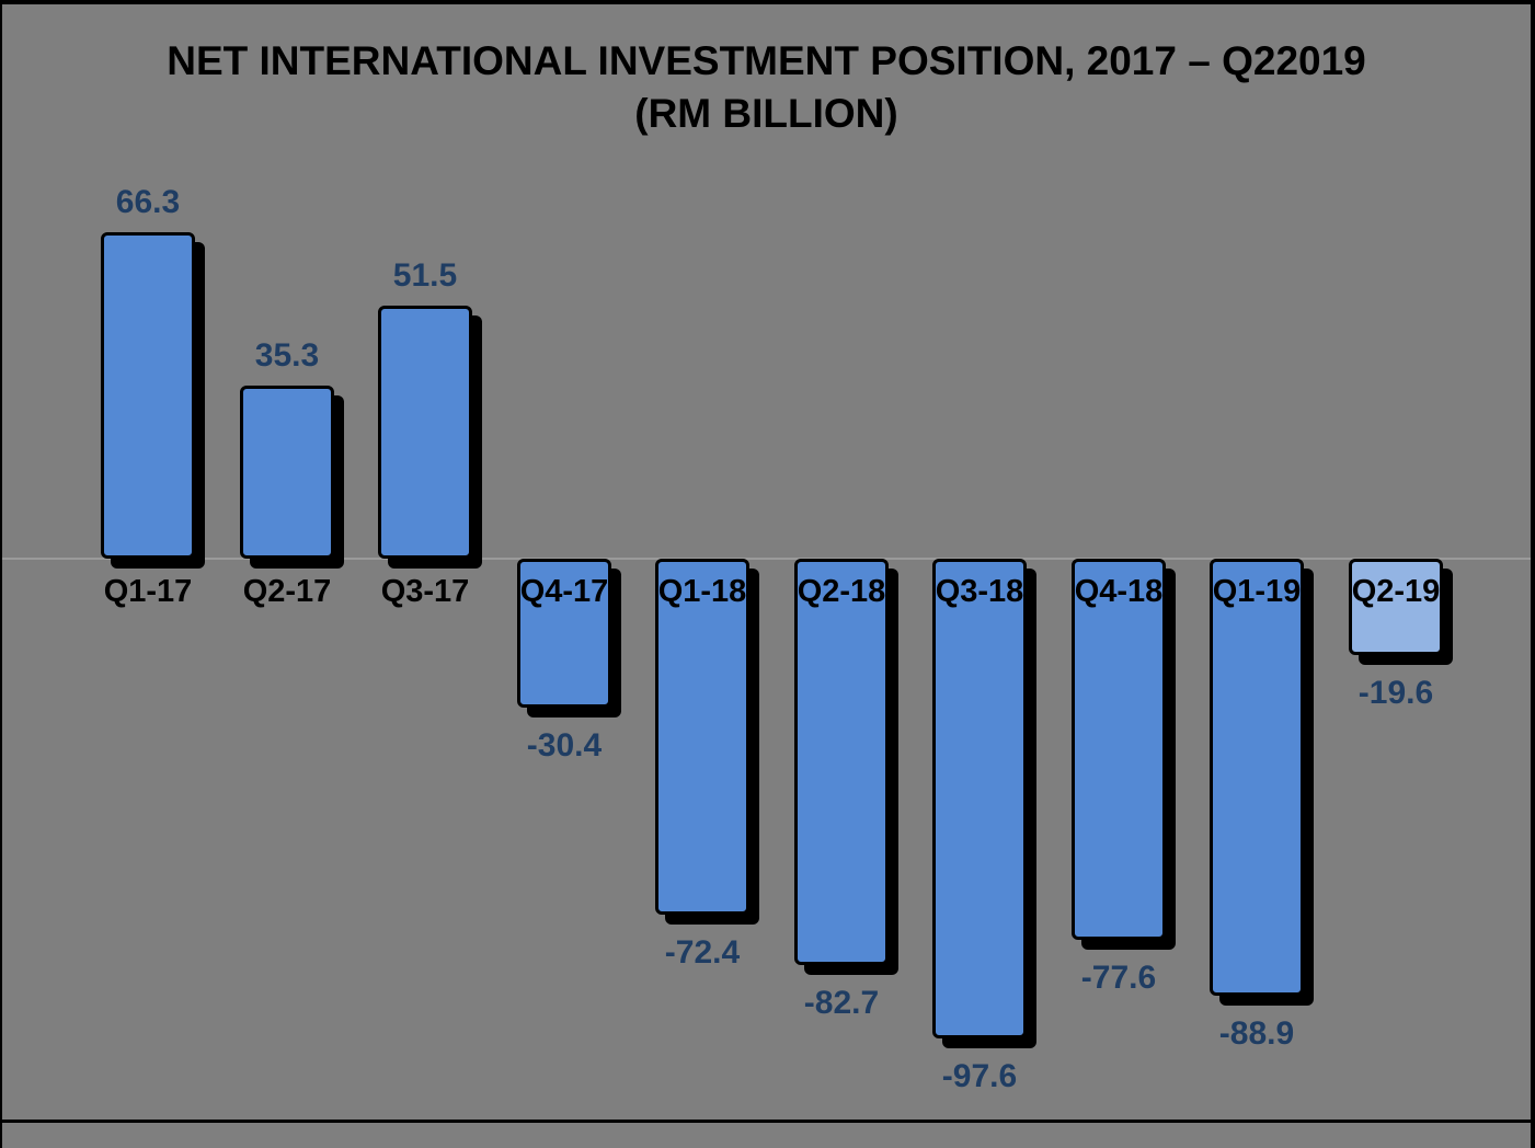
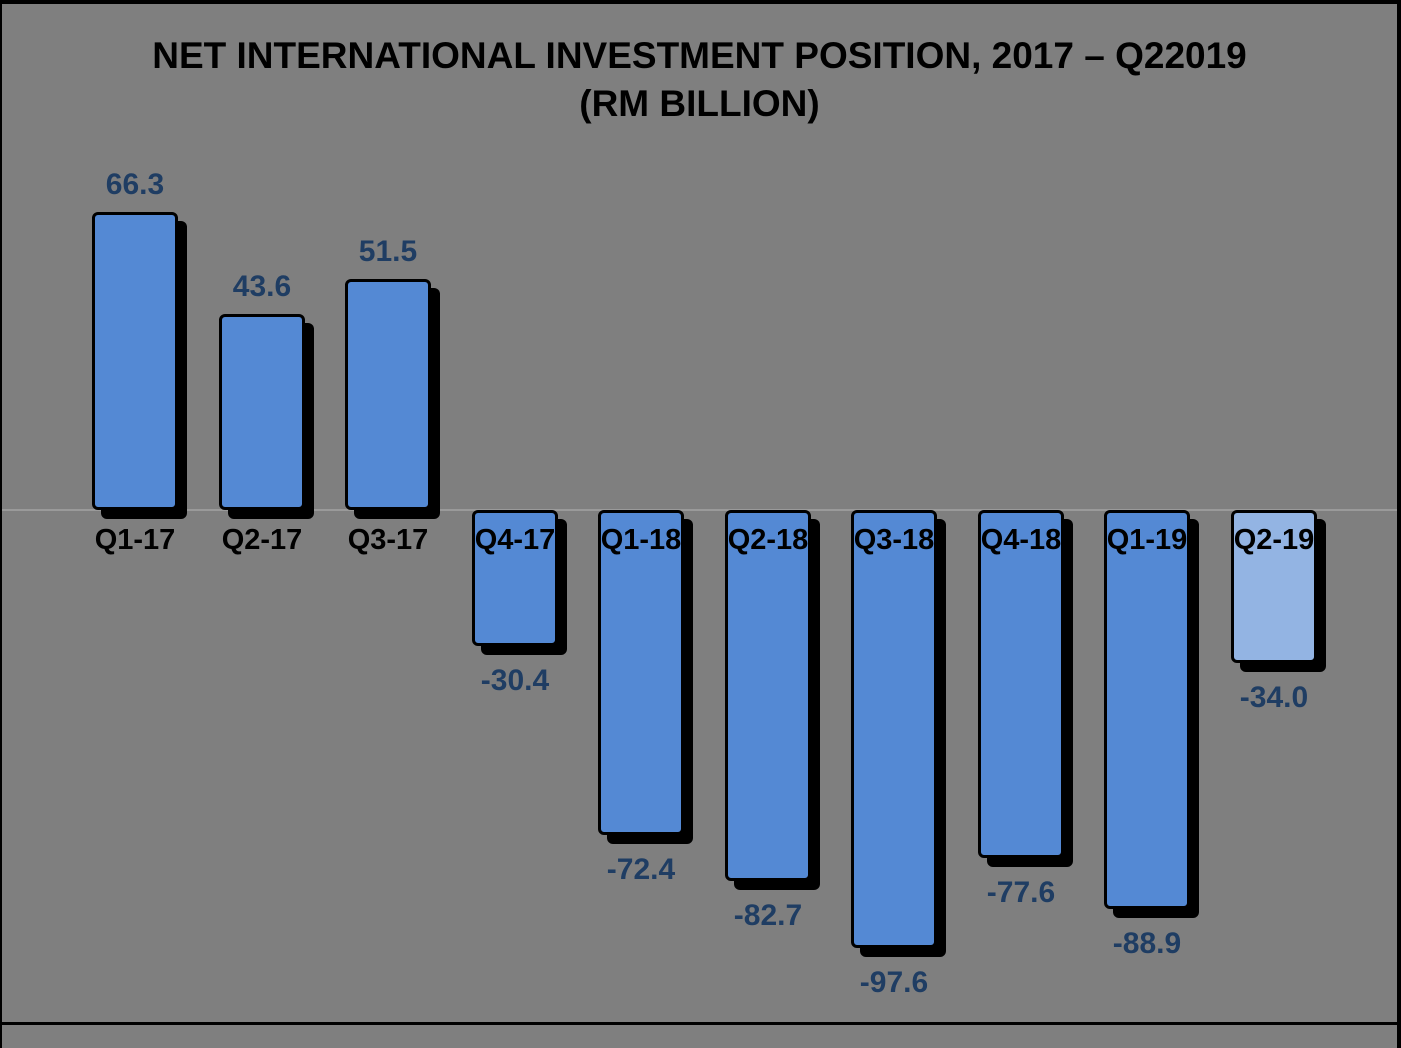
Q2-17: 35.3 -> 43.6
Q2-19: -19.6 -> -34.0
